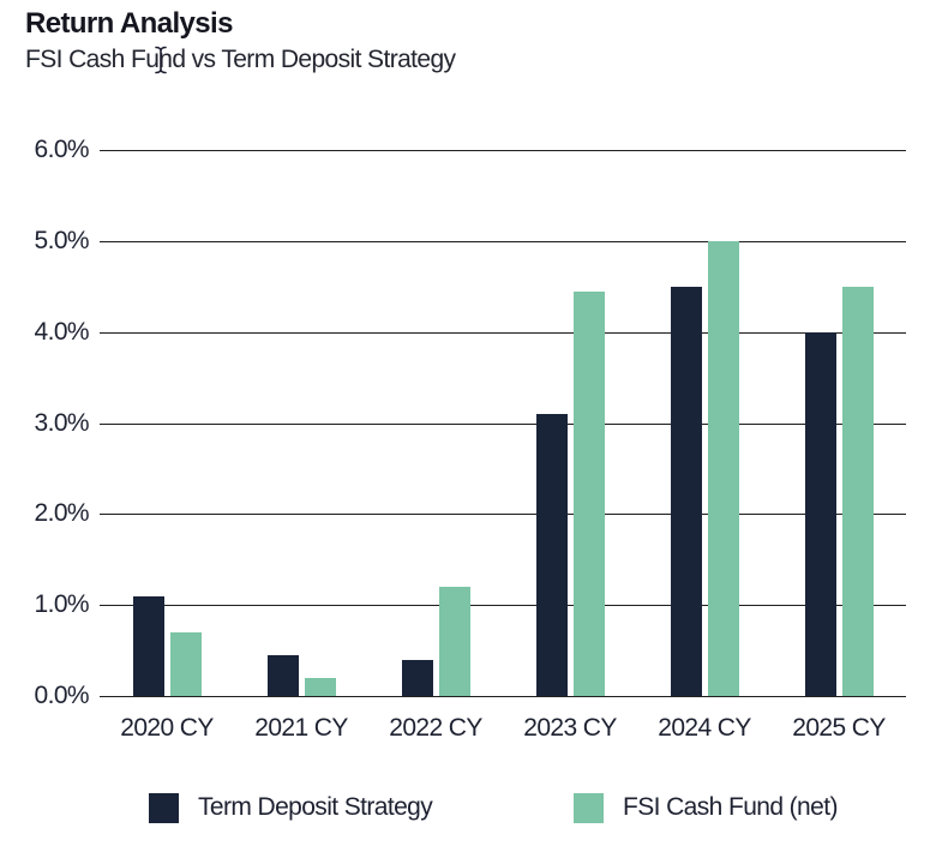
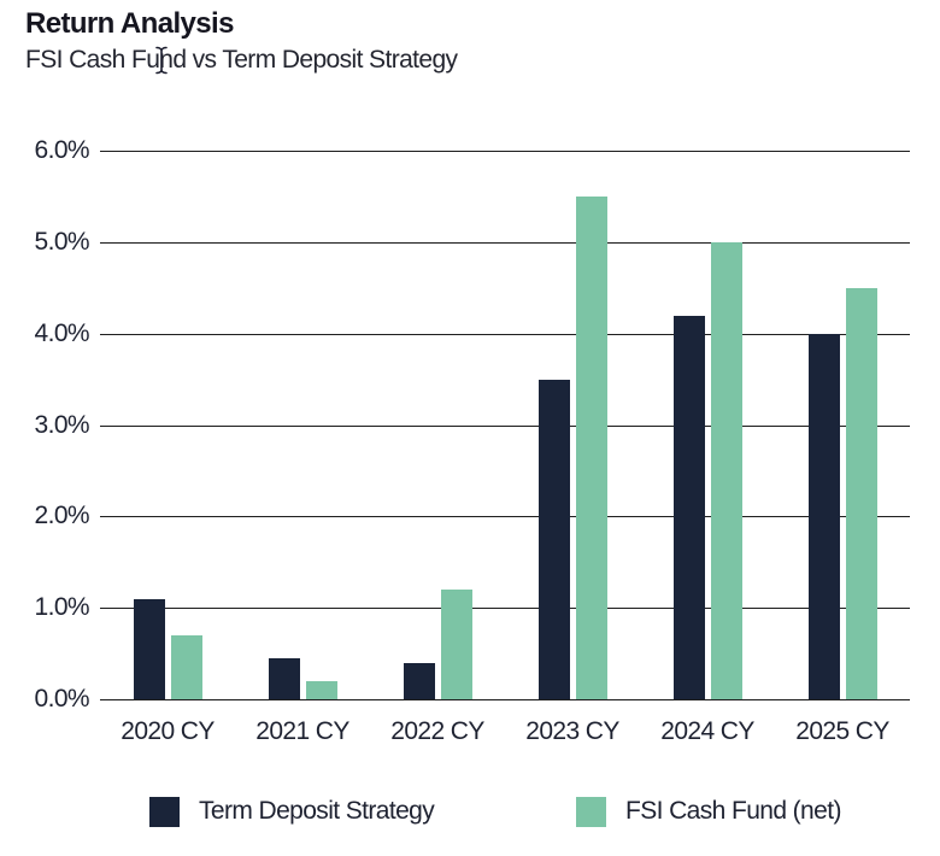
Term Deposit Strategy/2023 CY: 3.1% -> 3.5%
FSI Cash Fund (net)/2023 CY: 4.5% -> 5.5%
Term Deposit Strategy/2024 CY: 4.5% -> 4.2%
